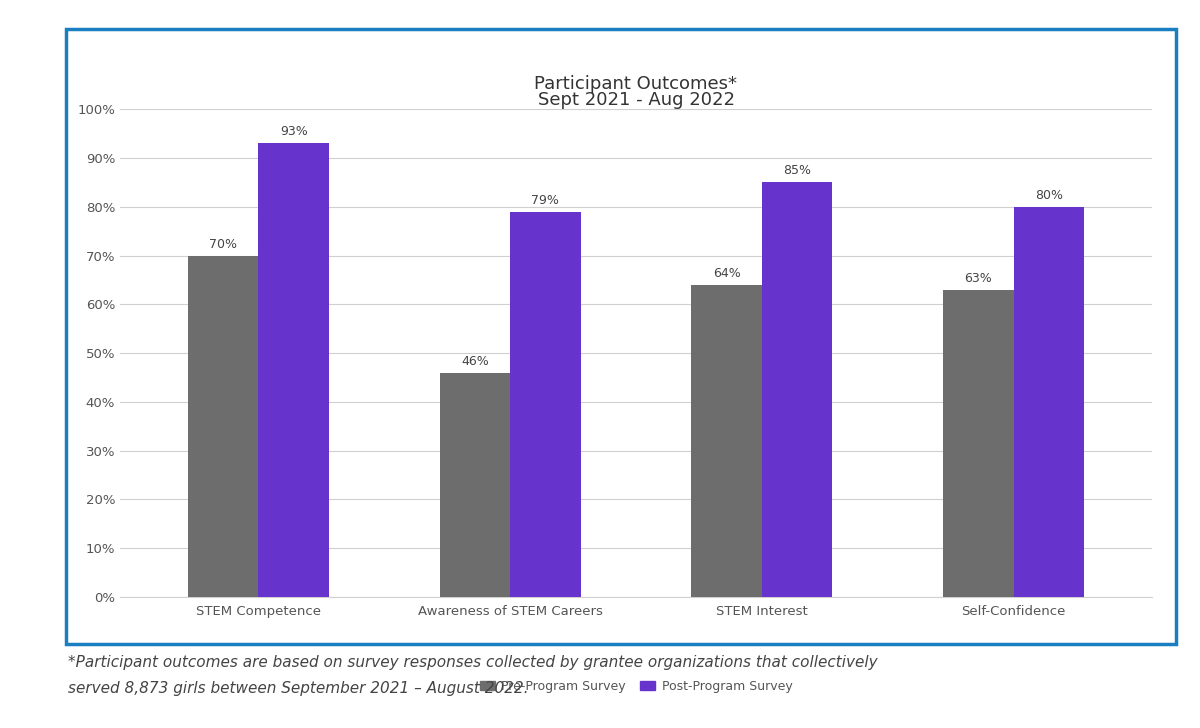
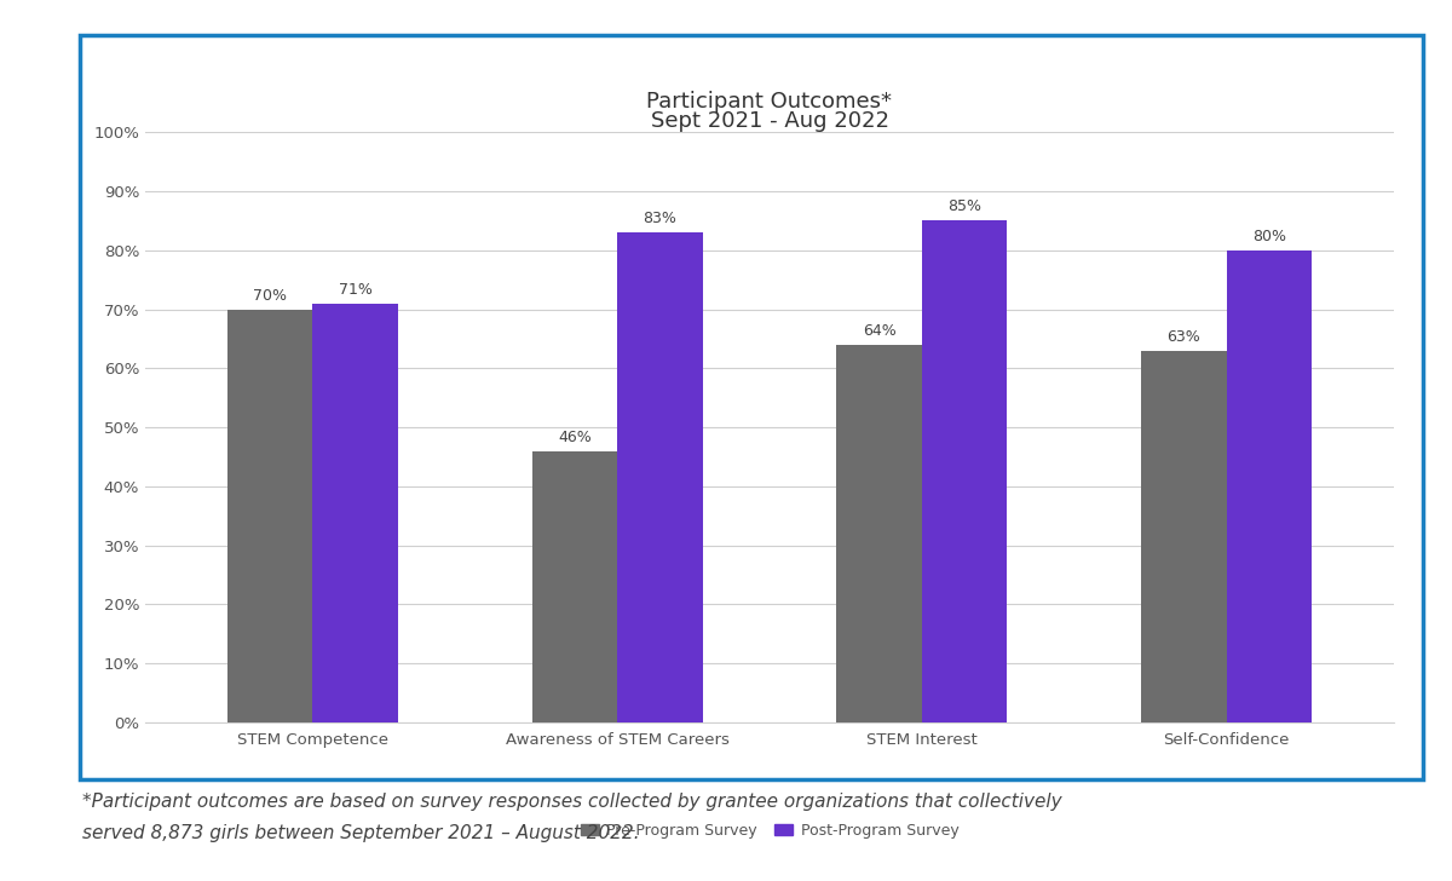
Post-Program Survey/STEM Competence: 93% -> 71%
Post-Program Survey/Awareness of STEM Careers: 79% -> 83%
